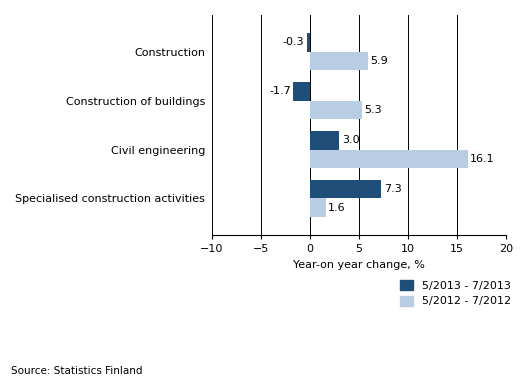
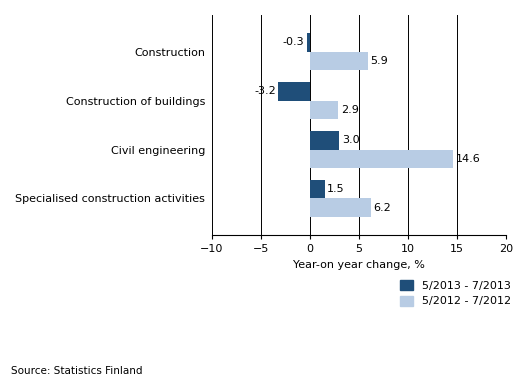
5/2013 - 7/2013/Construction of buildings: -1.7 -> -3.2
5/2012 - 7/2012/Construction of buildings: 5.3 -> 2.9
5/2012 - 7/2012/Civil engineering: 16.1 -> 14.6
5/2013 - 7/2013/Specialised construction activities: 7.3 -> 1.5
5/2012 - 7/2012/Specialised construction activities: 1.6 -> 6.2
